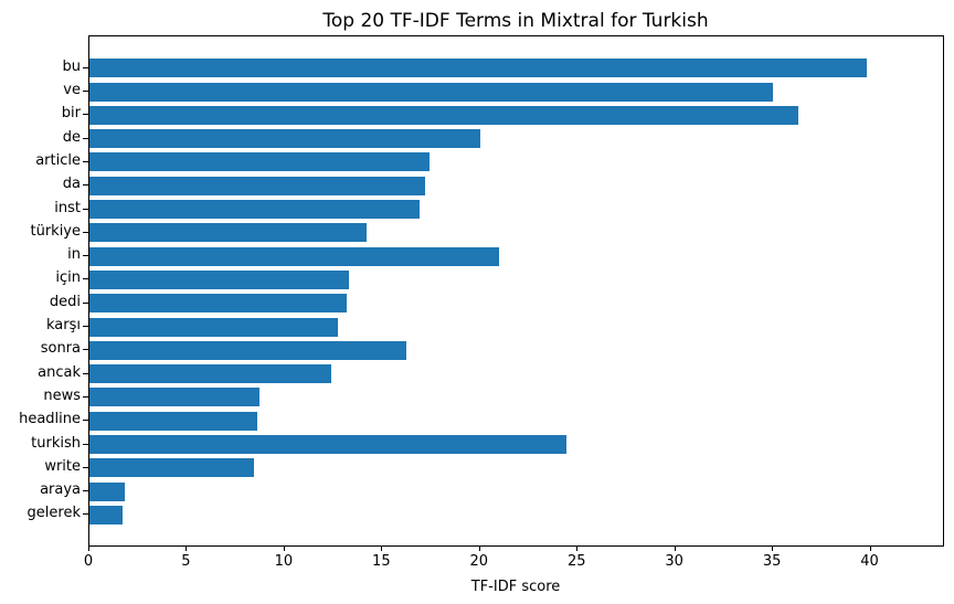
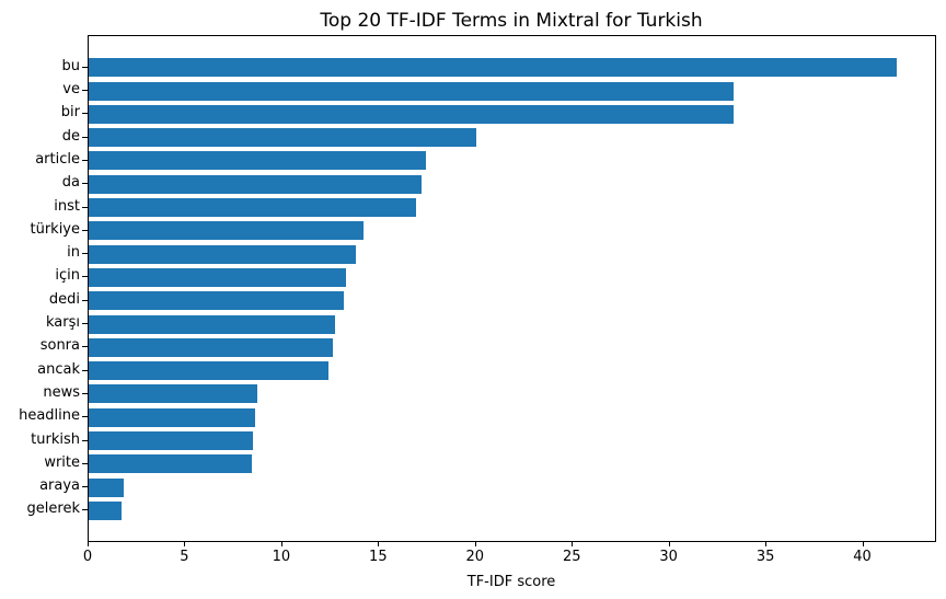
bu: 39.8 -> 41.7
ve: 35.0 -> 33.3
bir: 36.3 -> 33.3
in: 21.0 -> 13.8
sonra: 16.2 -> 12.6
turkish: 24.4 -> 8.5
